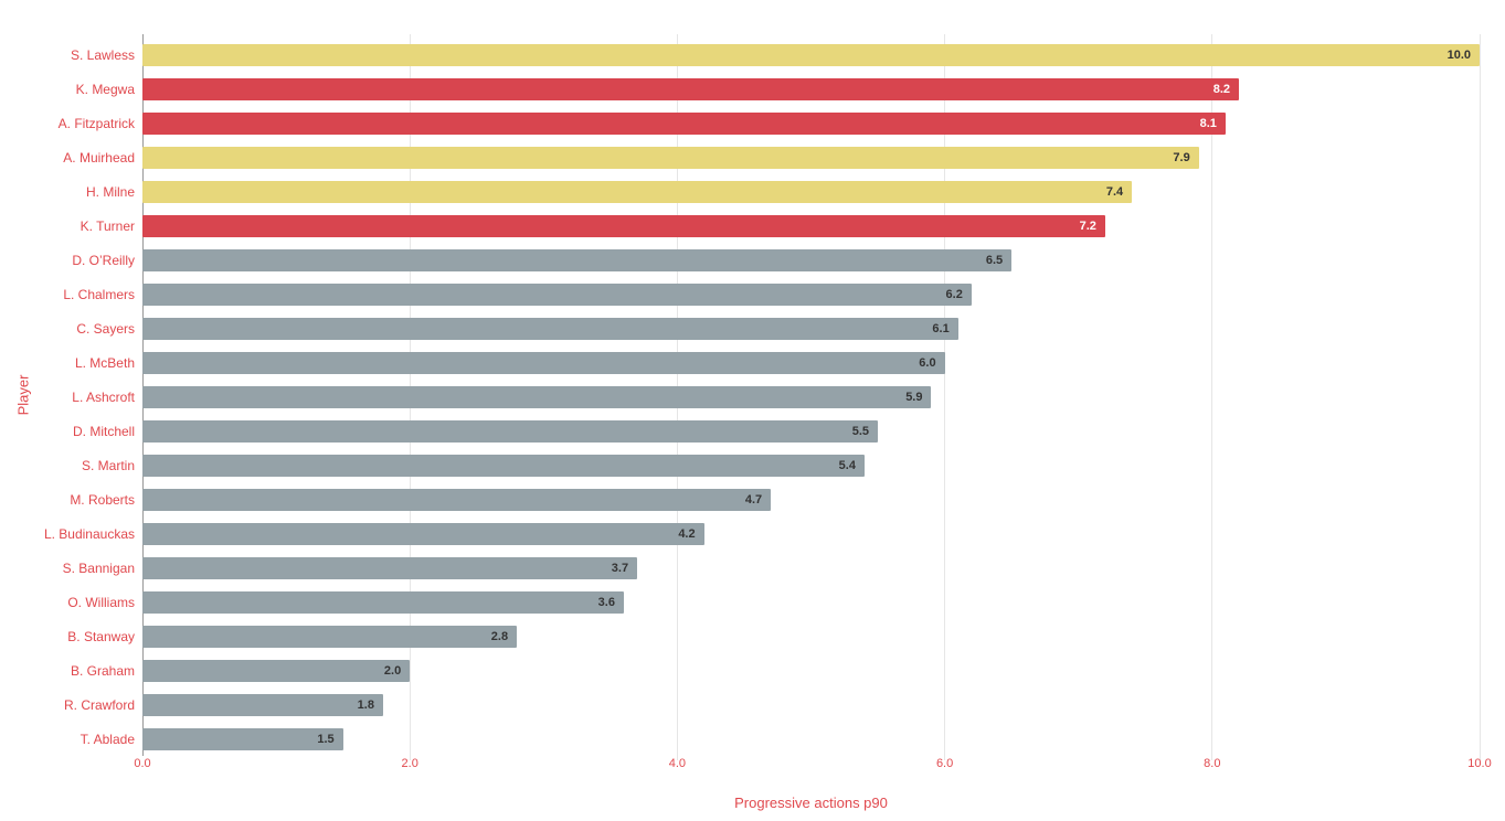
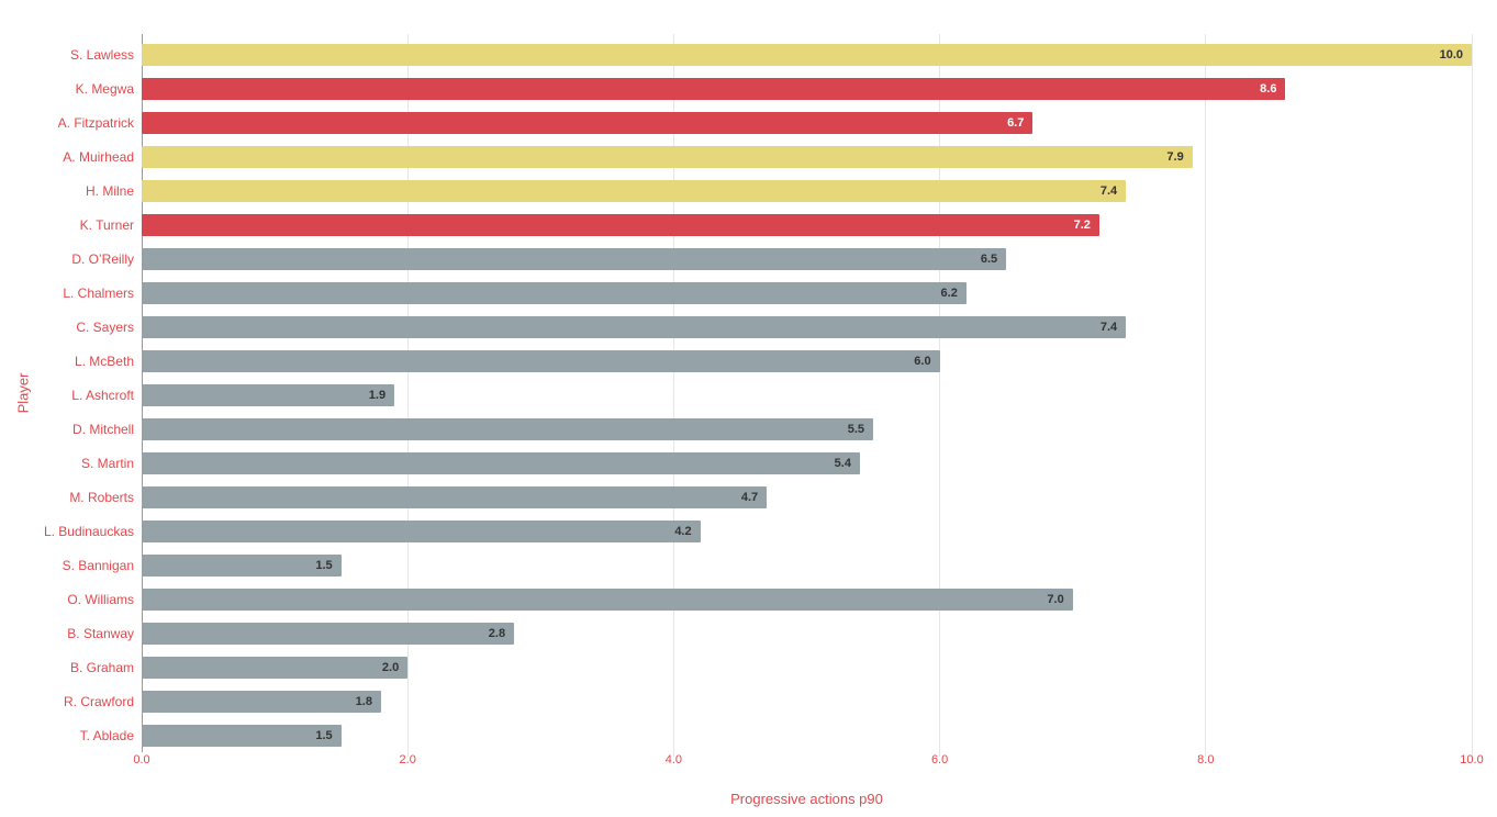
K. Megwa: 8.2 -> 8.6
A. Fitzpatrick: 8.1 -> 6.7
C. Sayers: 6.1 -> 7.4
L. Ashcroft: 5.9 -> 1.9
S. Bannigan: 3.7 -> 1.5
O. Williams: 3.6 -> 7.0
